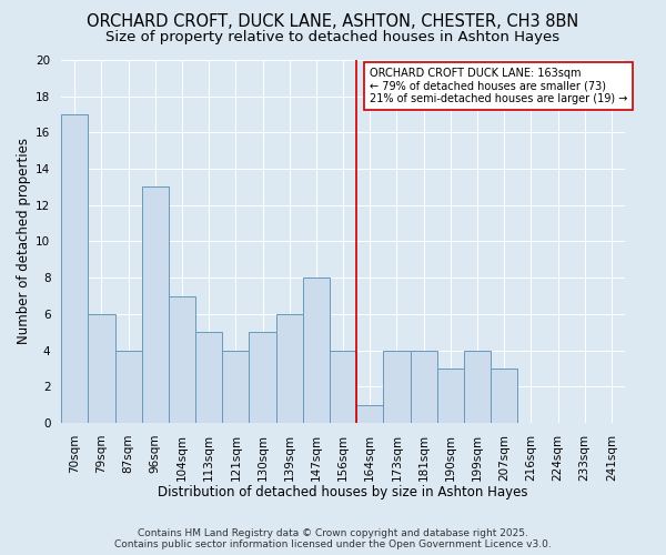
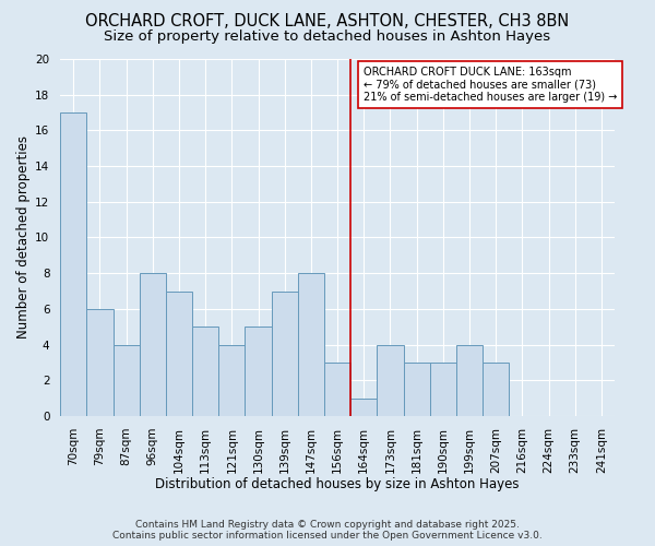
96sqm: 13 -> 8
139sqm: 6 -> 7
156sqm: 4 -> 3
181sqm: 4 -> 3
